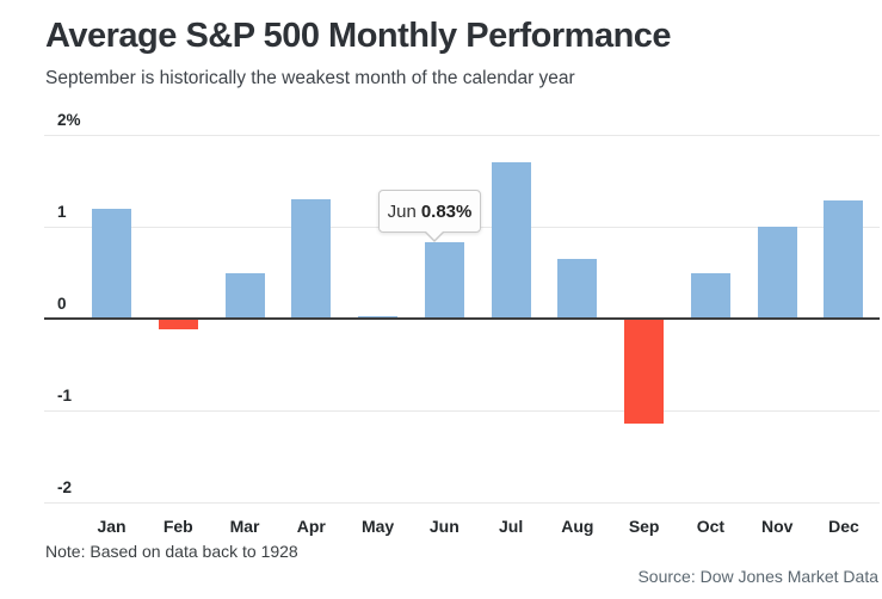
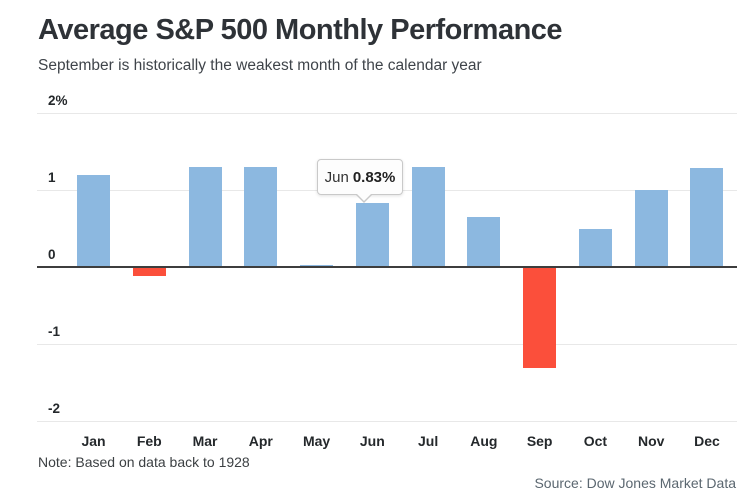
Mar: 0.5% -> 1.3%
Jul: 1.7% -> 1.3%
Sep: -1.1% -> -1.3%
